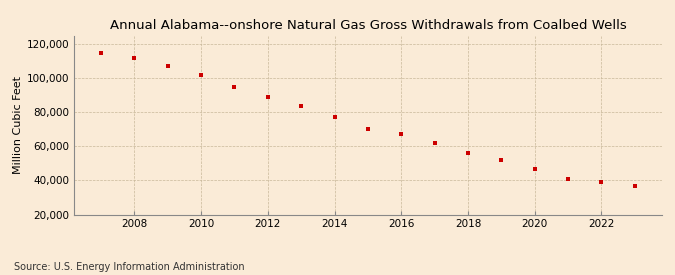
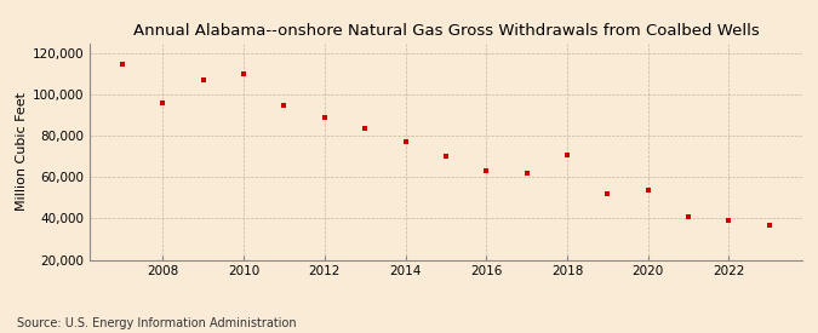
2008: 112,000 -> 96,000
2010: 102,000 -> 110,000
2016: 67,000 -> 63,000
2018: 56,000 -> 71,000
2020: 47,000 -> 54,000
